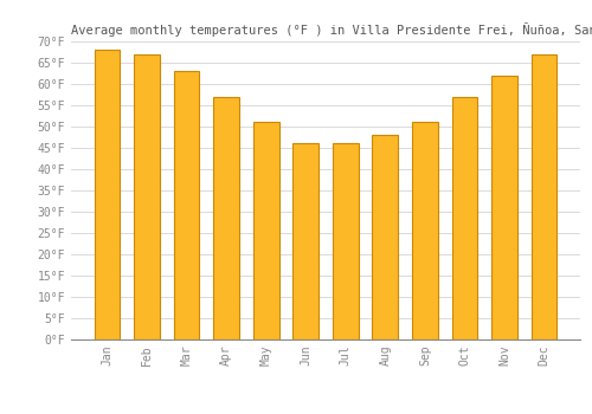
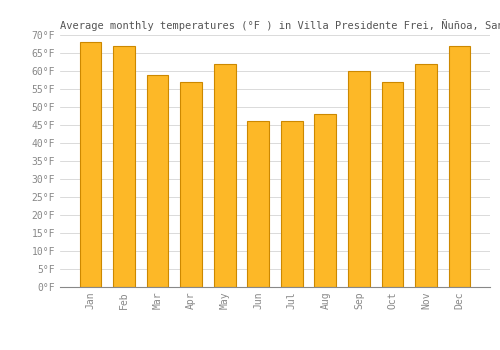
Mar: 63°F -> 59°F
May: 51°F -> 62°F
Sep: 51°F -> 60°F
